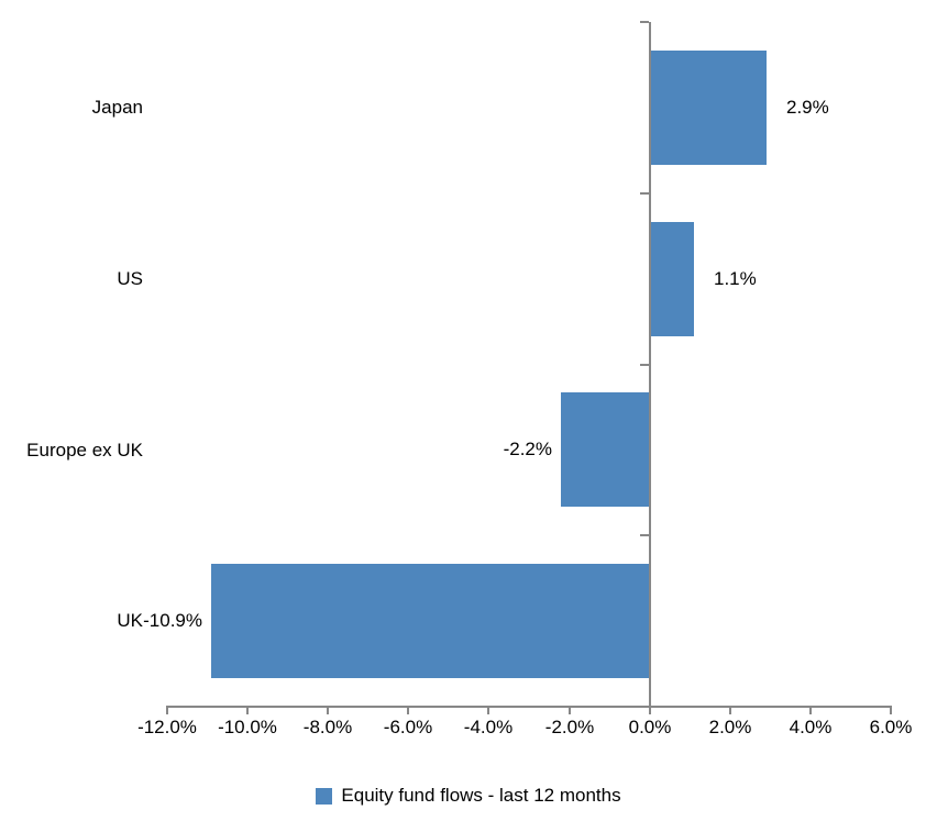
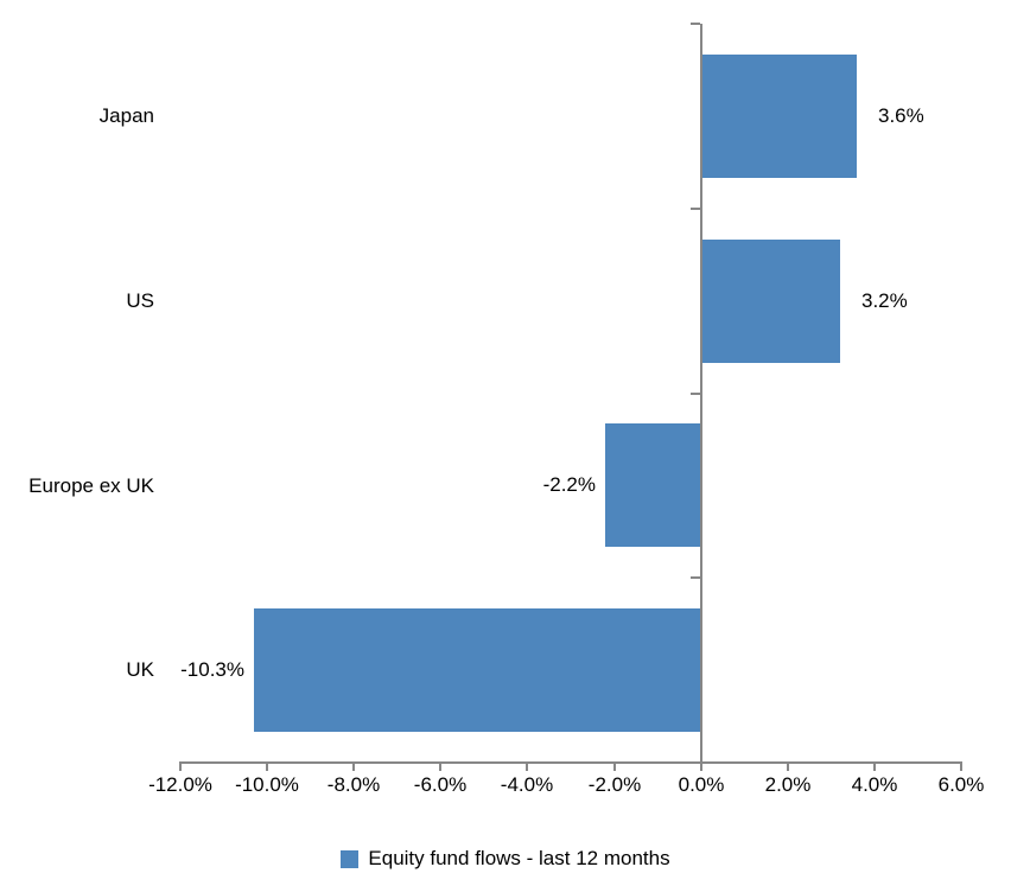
Japan: 2.9% -> 3.6%
US: 1.1% -> 3.2%
UK: -10.9% -> -10.3%
